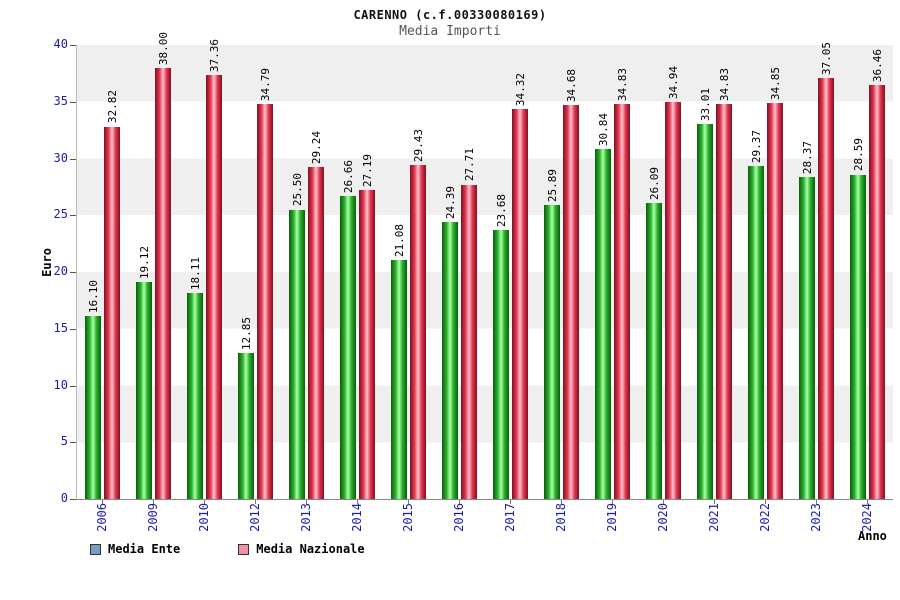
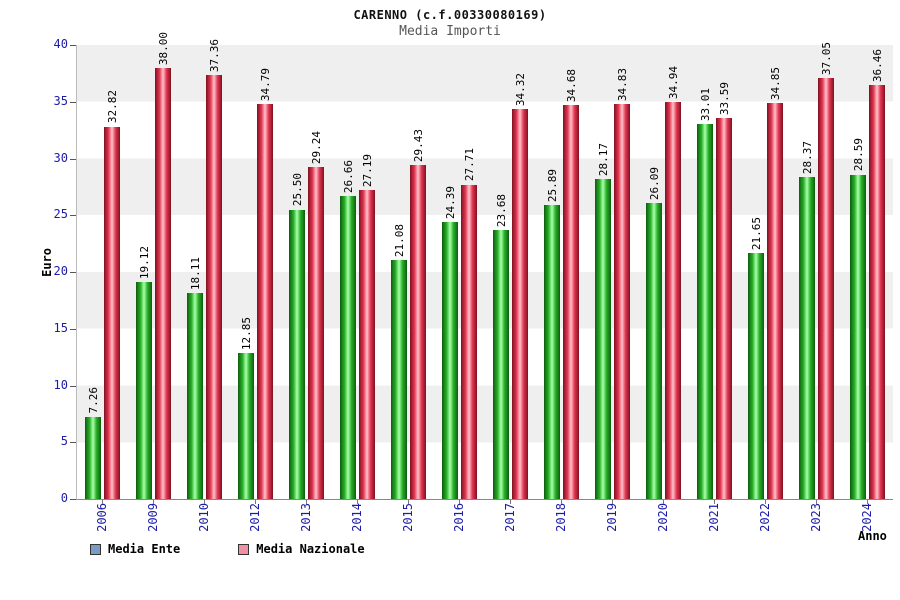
Media Ente/2006: 16.10 -> 7.26
Media Ente/2019: 30.84 -> 28.17
Media Nazionale/2021: 34.83 -> 33.59
Media Ente/2022: 29.37 -> 21.65
